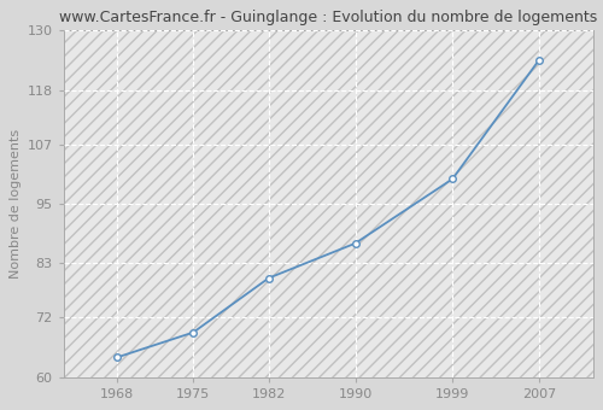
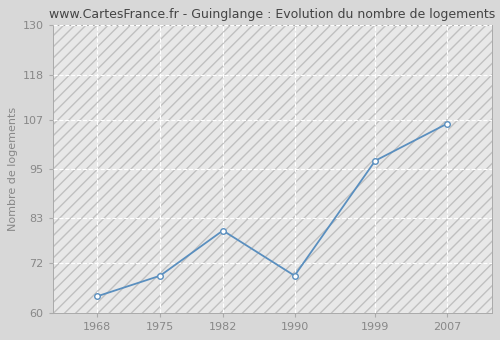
1990: 87 -> 69
1999: 100 -> 97
2007: 124 -> 106
